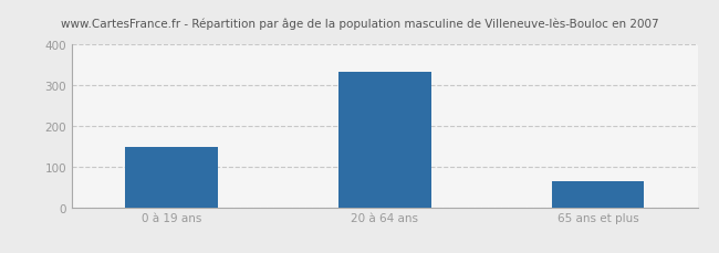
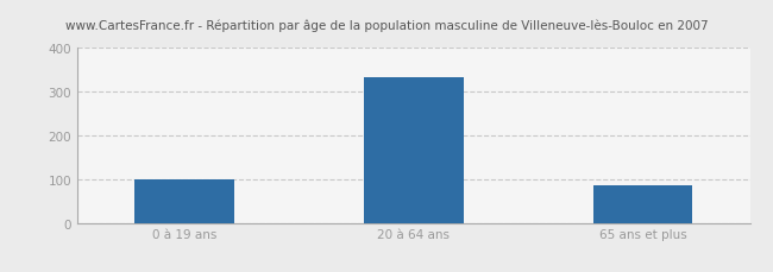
0 à 19 ans: 148 -> 100
65 ans et plus: 63 -> 85
